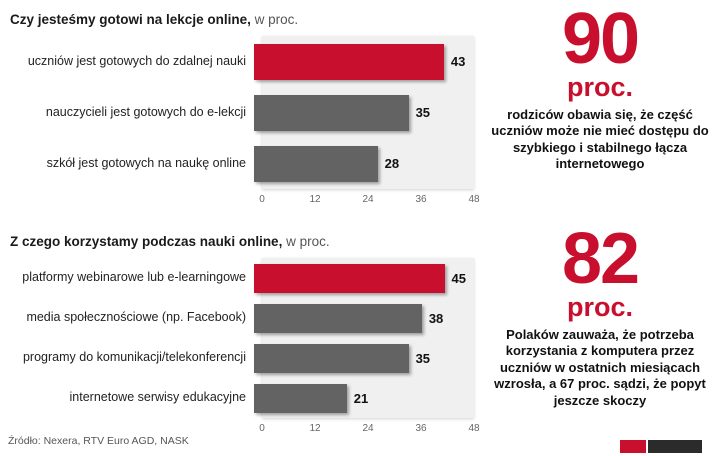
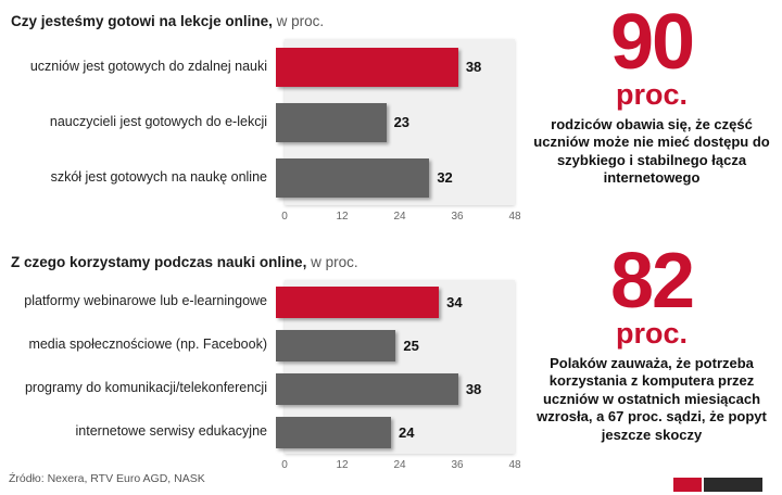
Czy jesteśmy gotowi na lekcje online, w proc./uczniów jest gotowych do zdalnej nauki: 43 -> 38
Czy jesteśmy gotowi na lekcje online, w proc./nauczycieli jest gotowych do e-lekcji: 35 -> 23
Czy jesteśmy gotowi na lekcje online, w proc./szkół jest gotowych na naukę online: 28 -> 32
Z czego korzystamy podczas nauki online, w proc./platformy webinarowe lub e-learningowe: 45 -> 34
Z czego korzystamy podczas nauki online, w proc./media społecznościowe (np. Facebook): 38 -> 25
Z czego korzystamy podczas nauki online, w proc./programy do komunikacji/telekonferencji: 35 -> 38
Z czego korzystamy podczas nauki online, w proc./internetowe serwisy edukacyjne: 21 -> 24
